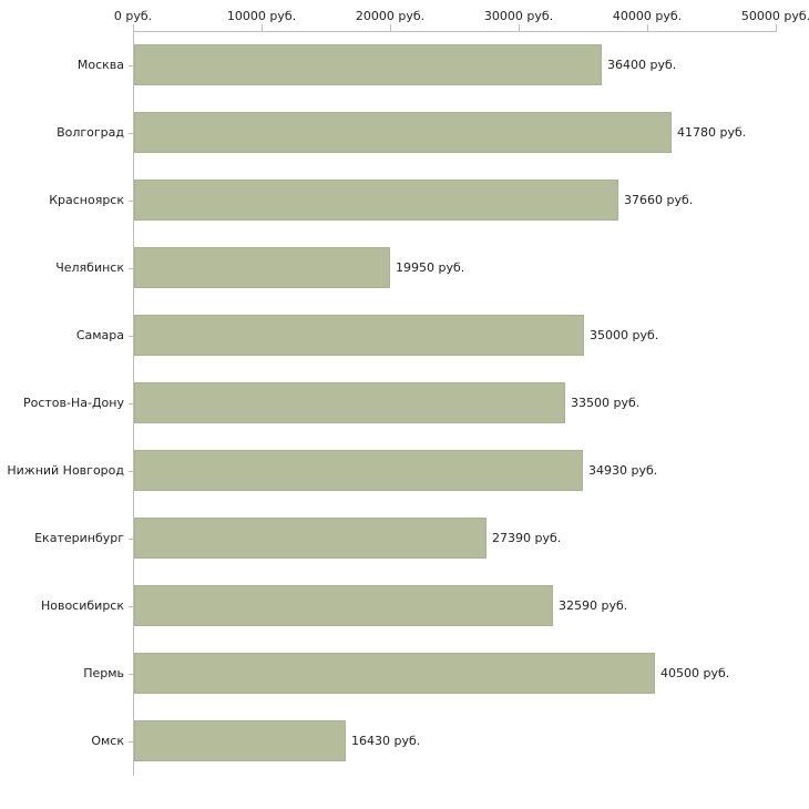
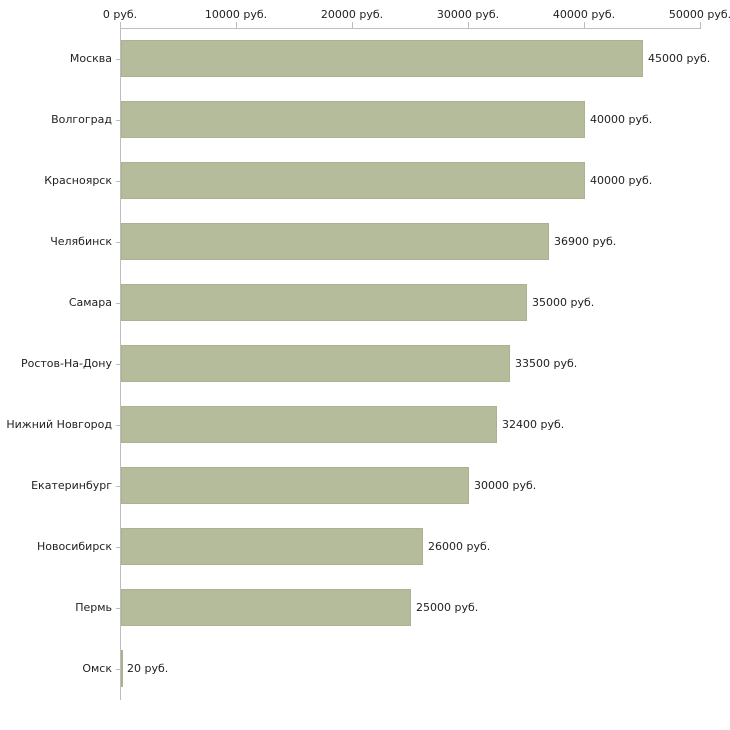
Москва: 36400 -> 45000
Волгоград: 41780 -> 40000
Красноярск: 37660 -> 40000
Челябинск: 19950 -> 36900
Нижний Новгород: 34930 -> 32400
Екатеринбург: 27390 -> 30000
Новосибирск: 32590 -> 26000
Пермь: 40500 -> 25000
Омск: 16430 -> 20
